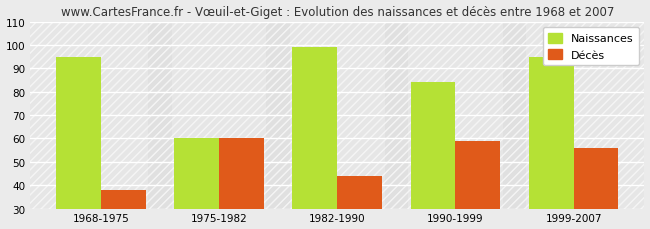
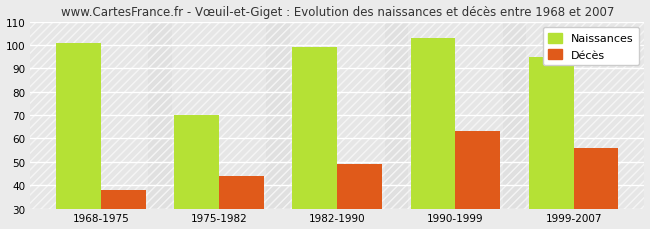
Naissances/1968-1975: 95 -> 101
Naissances/1975-1982: 60 -> 70
Décès/1975-1982: 60 -> 44
Décès/1982-1990: 44 -> 49
Naissances/1990-1999: 84 -> 103
Décès/1990-1999: 59 -> 63
